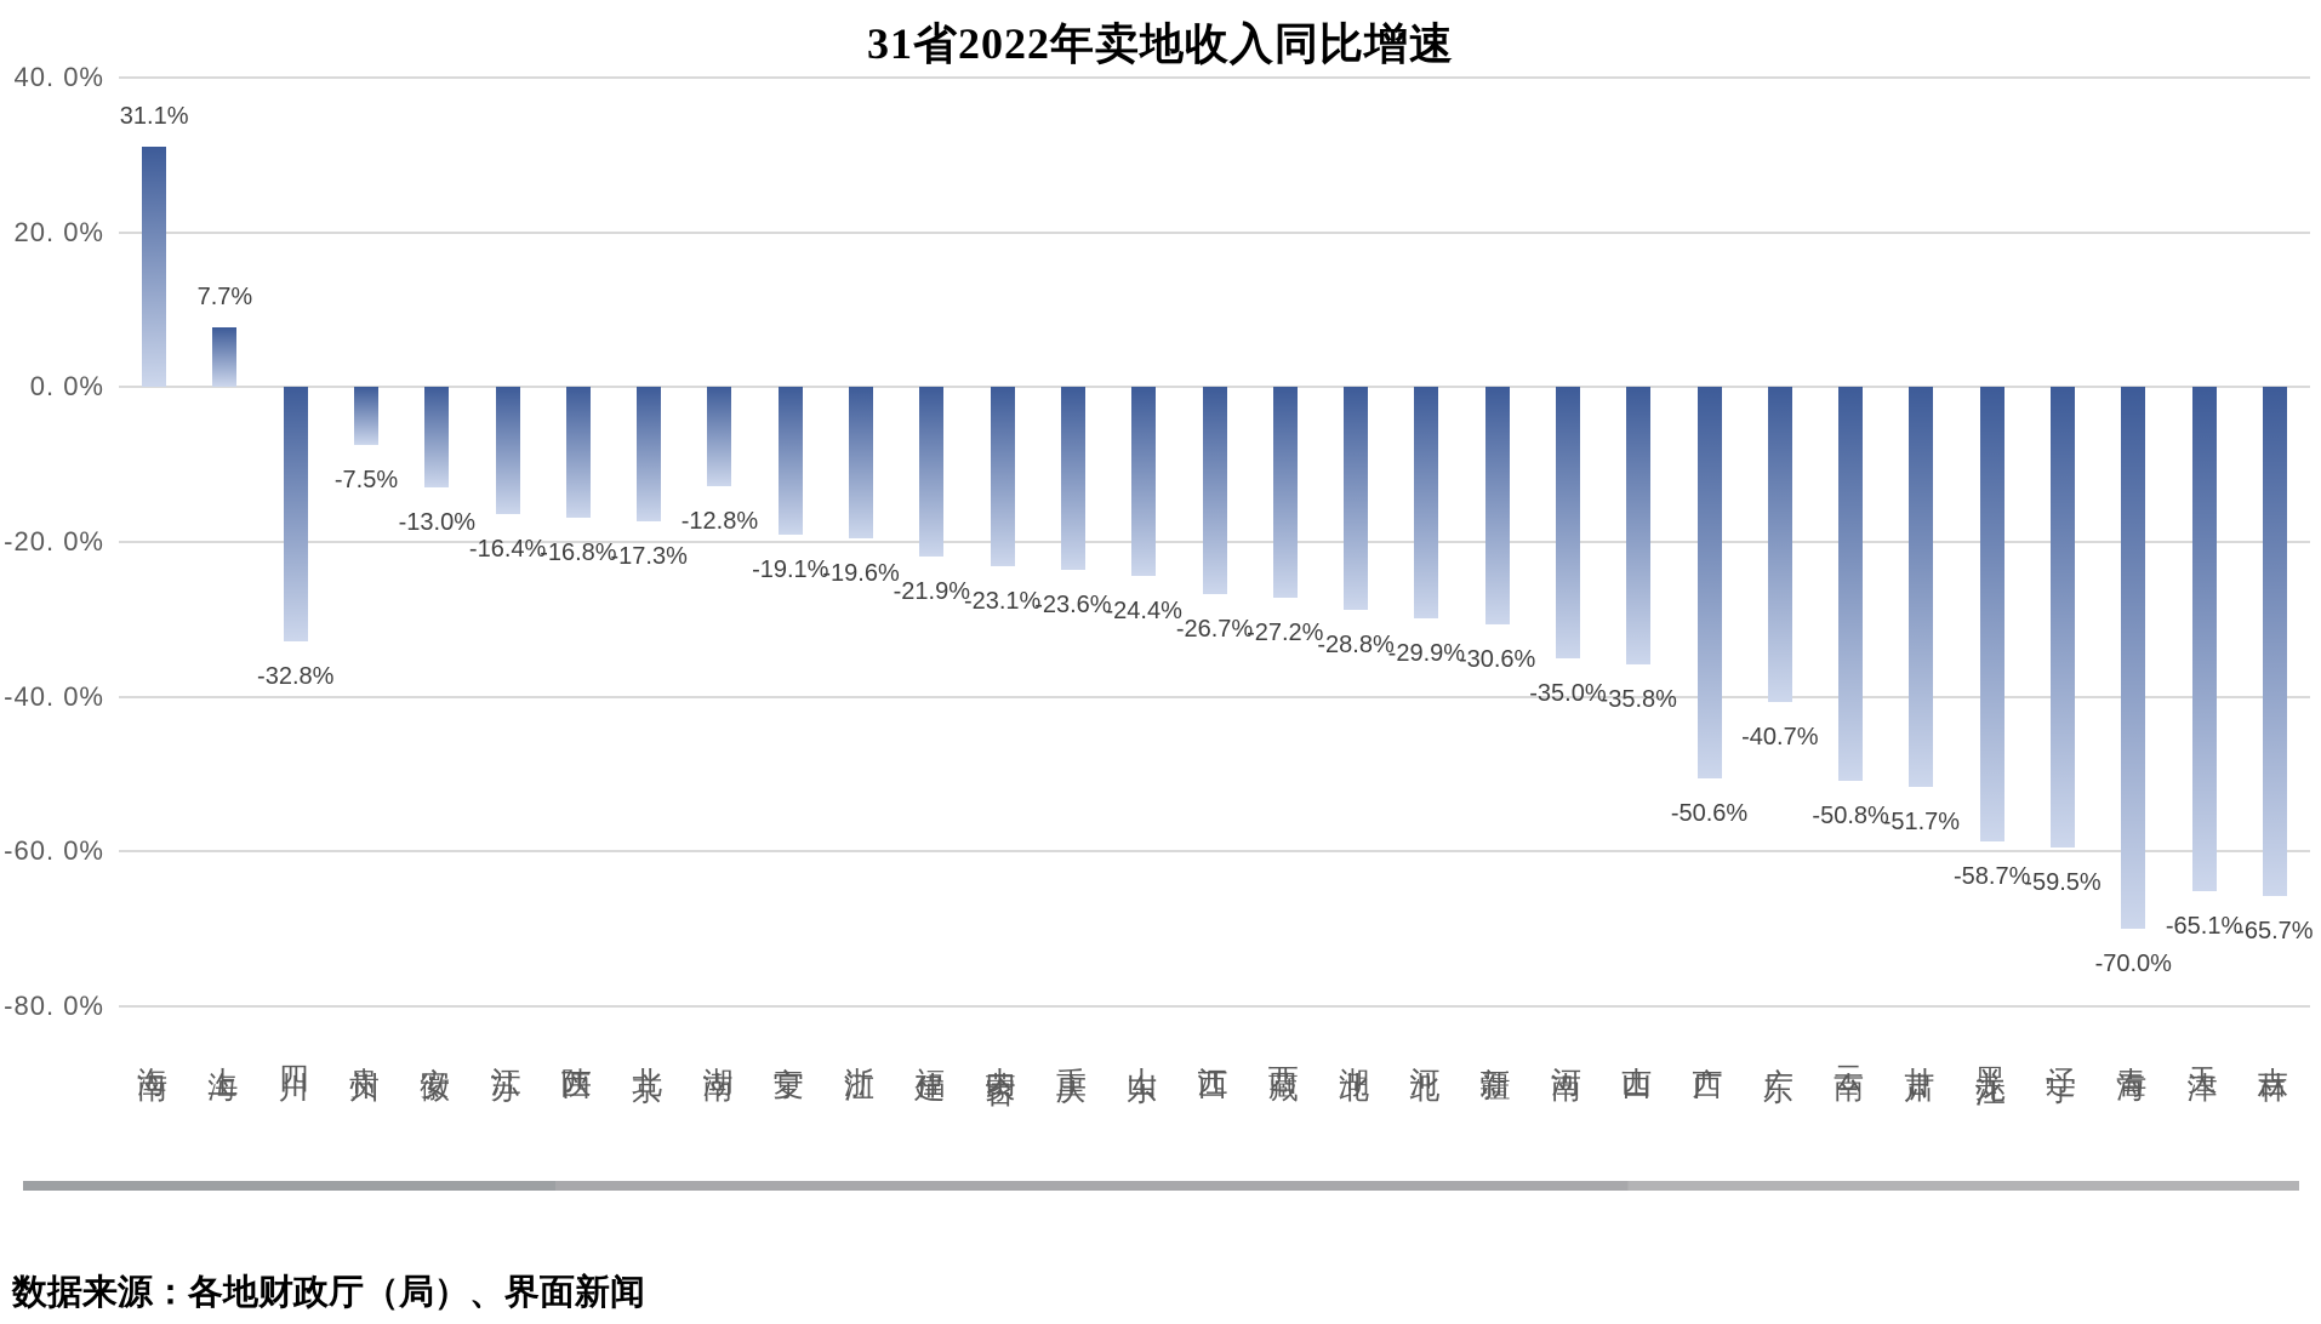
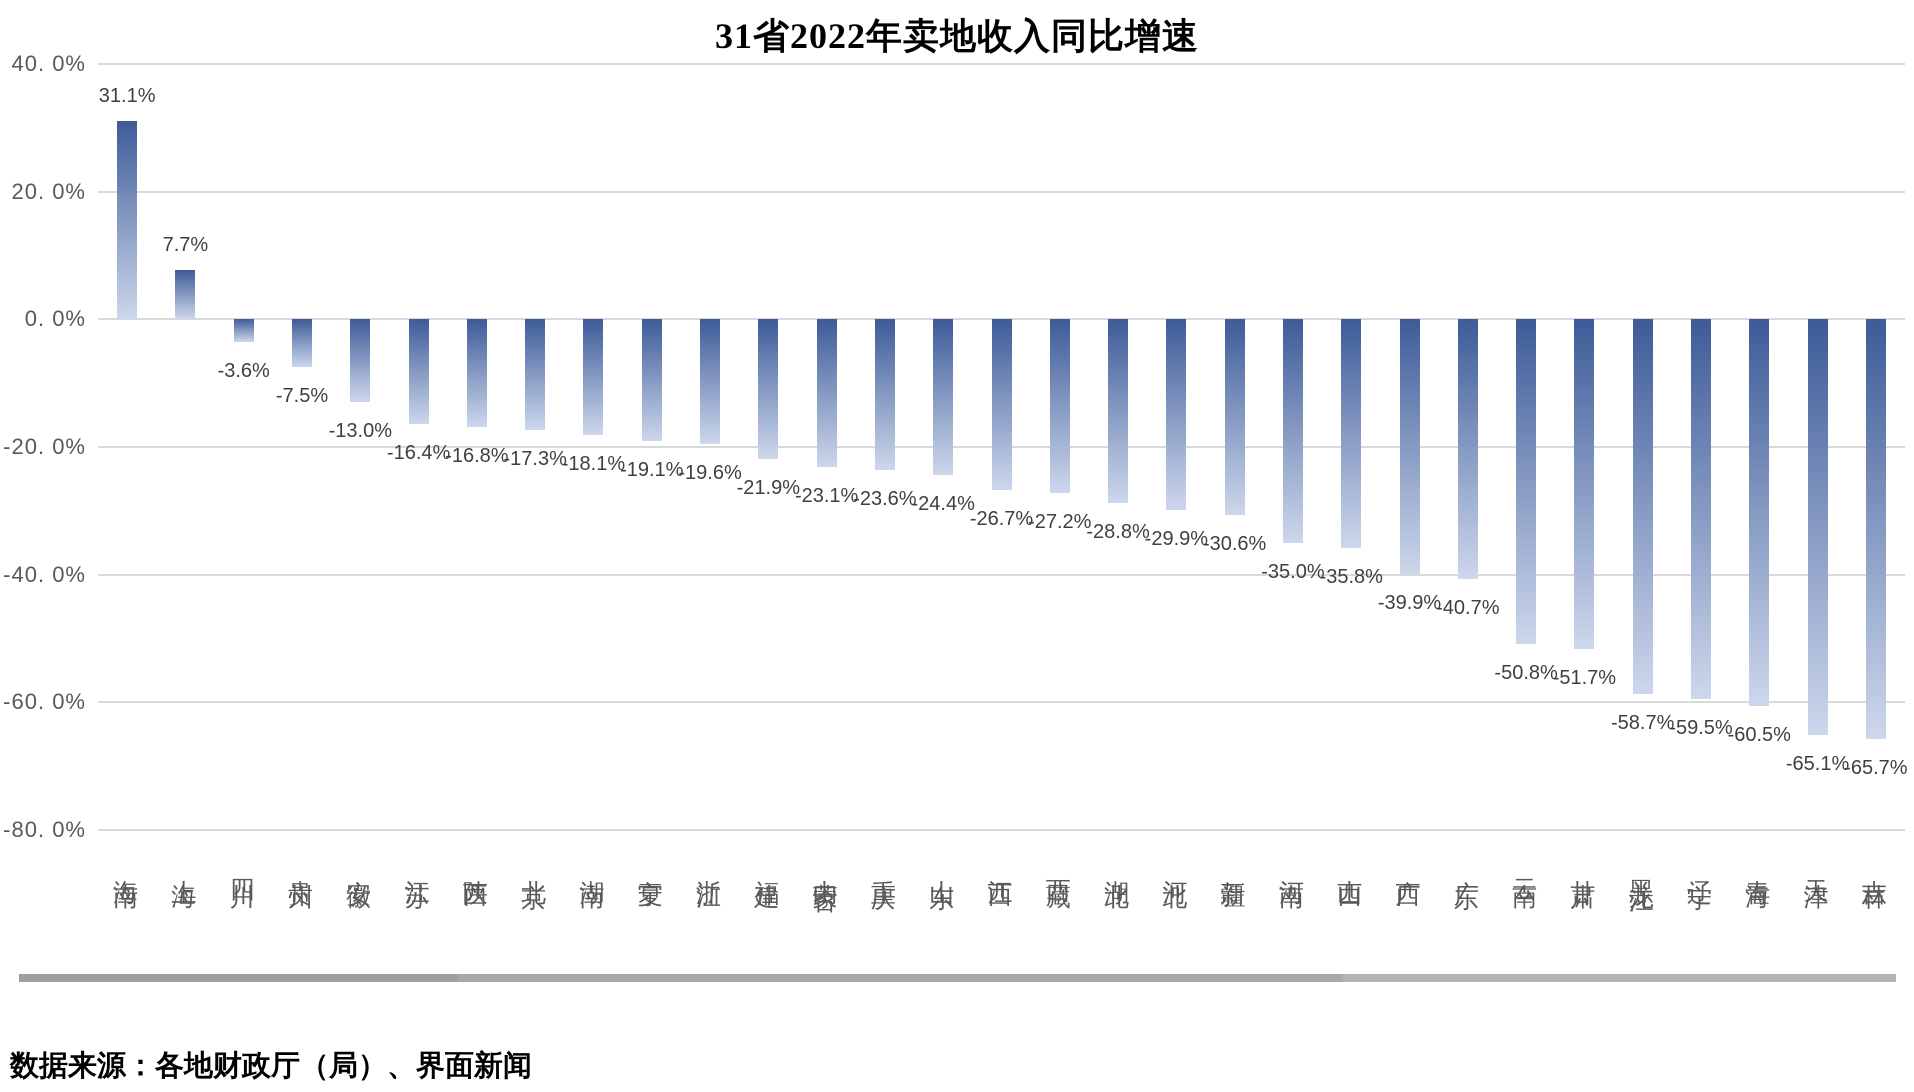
四川: -32.8% -> -3.6%
湖南: -12.8% -> -18.1%
广西: -50.6% -> -39.9%
青海: -70.0% -> -60.5%
